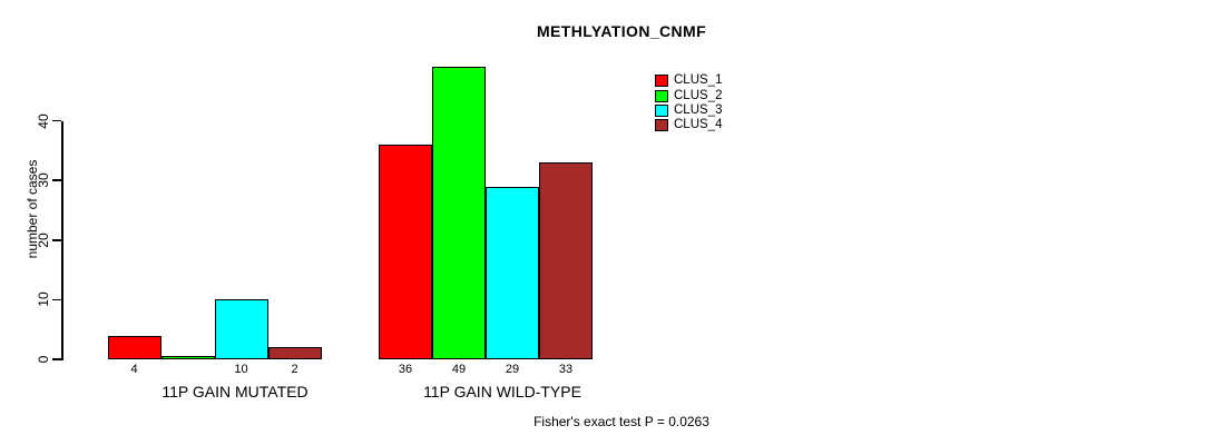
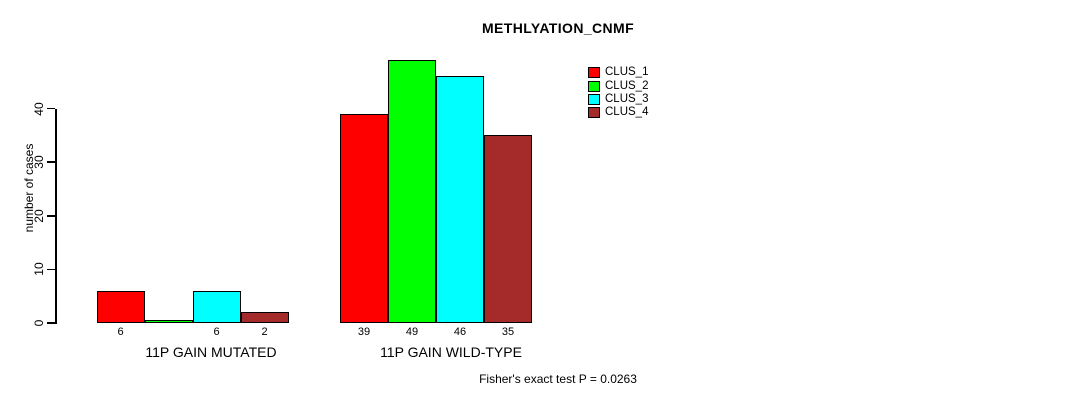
CLUS_1/11P GAIN MUTATED: 4 -> 6
CLUS_3/11P GAIN MUTATED: 10 -> 6
CLUS_1/11P GAIN WILD-TYPE: 36 -> 39
CLUS_3/11P GAIN WILD-TYPE: 29 -> 46
CLUS_4/11P GAIN WILD-TYPE: 33 -> 35
